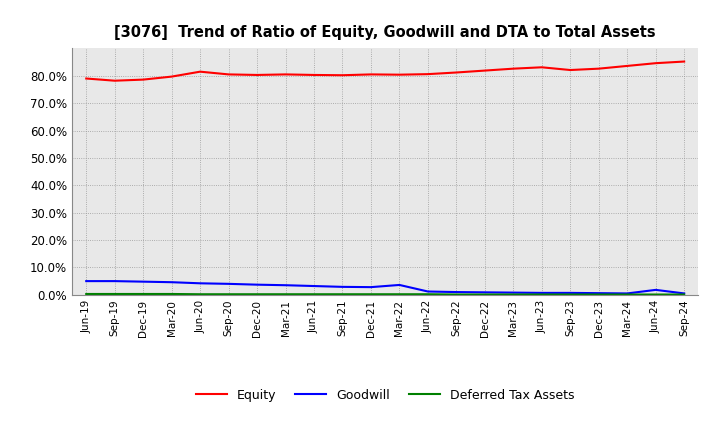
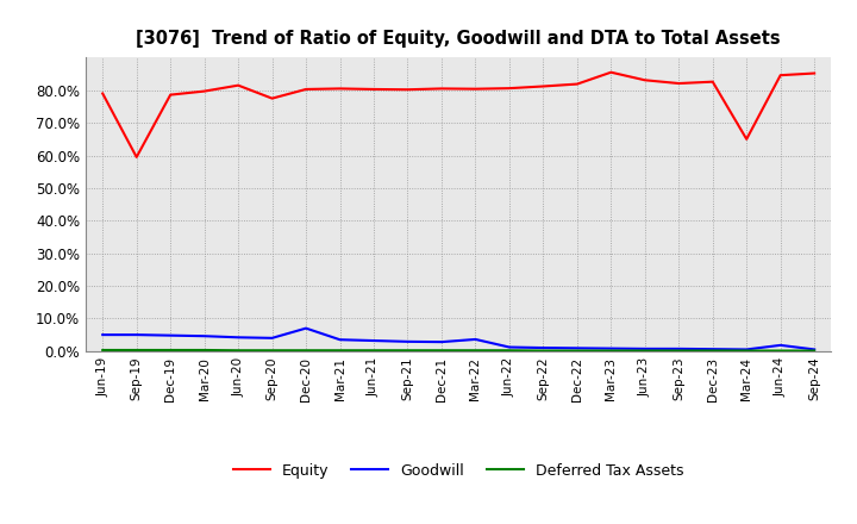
Equity/Sep-19: 78.2% -> 59.5%
Equity/Sep-20: 80.5% -> 77.5%
Goodwill/Dec-20: 3.7% -> 7.0%
Equity/Mar-23: 82.6% -> 85.5%
Equity/Mar-24: 83.6% -> 65.0%
